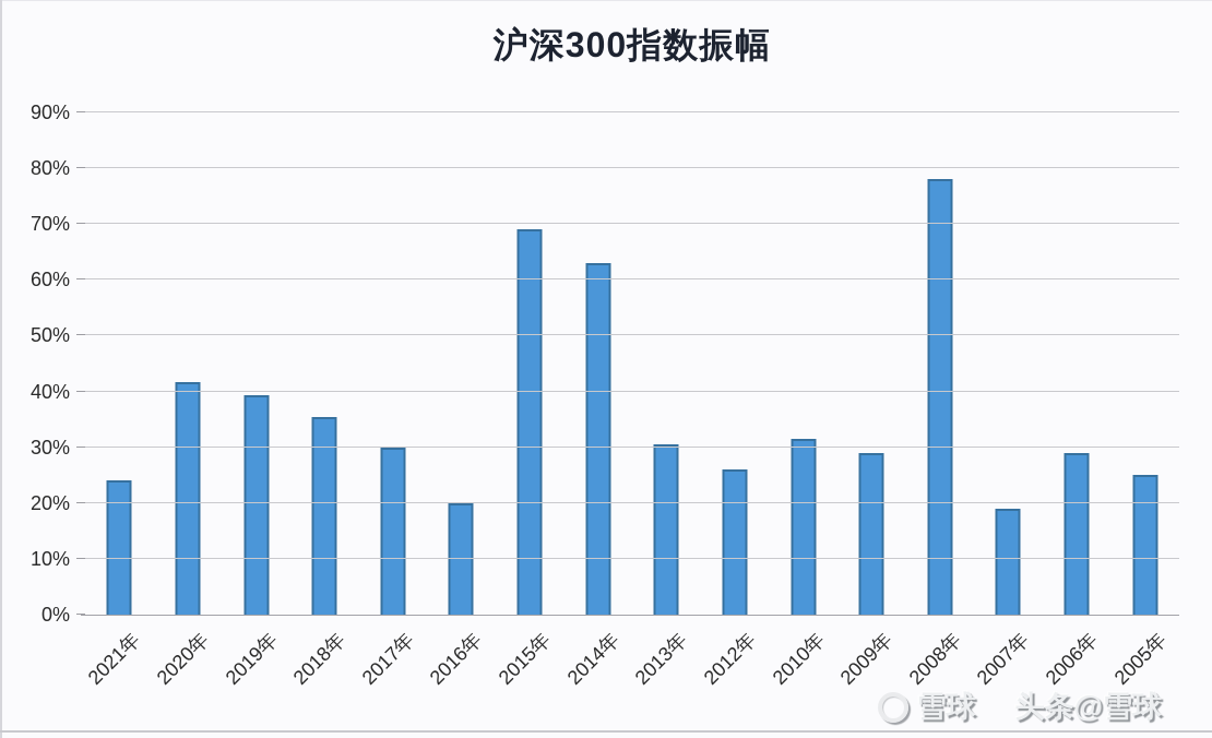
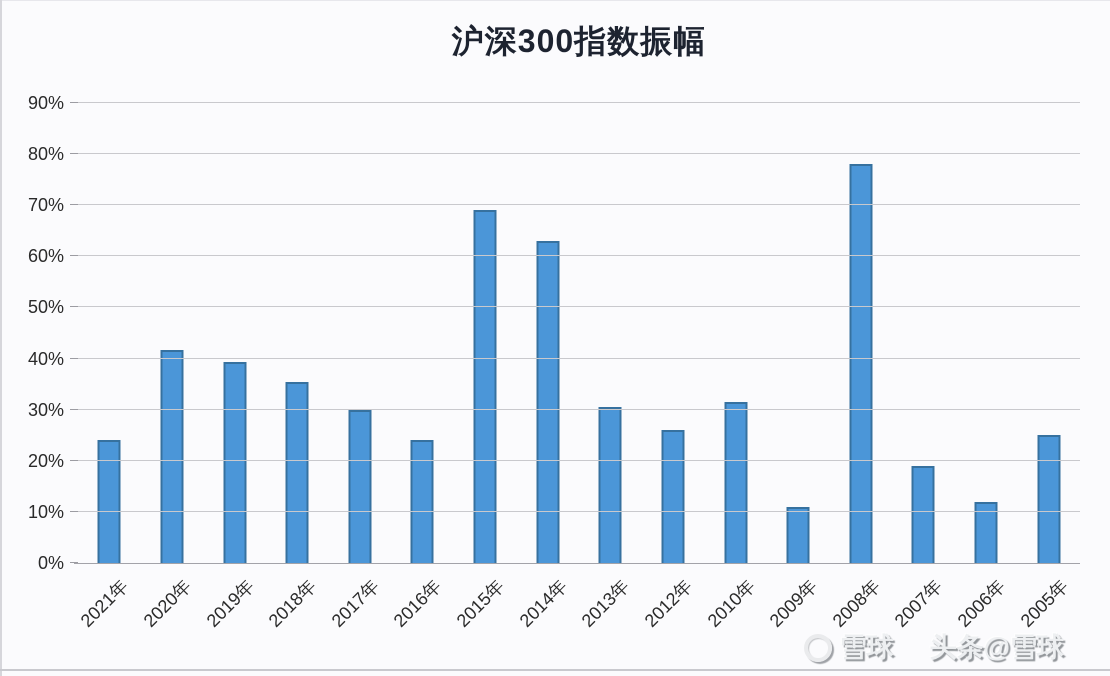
2016年: 20% -> 24%
2009年: 29% -> 11%
2006年: 29% -> 12%
